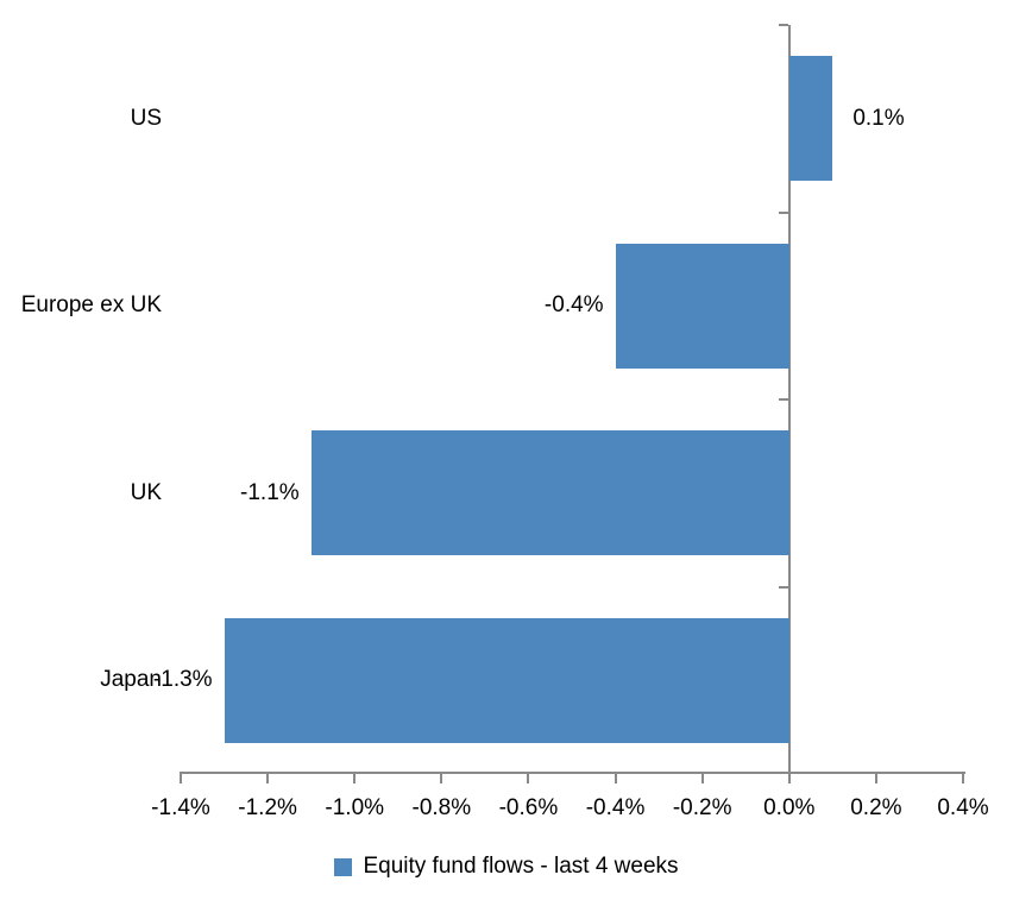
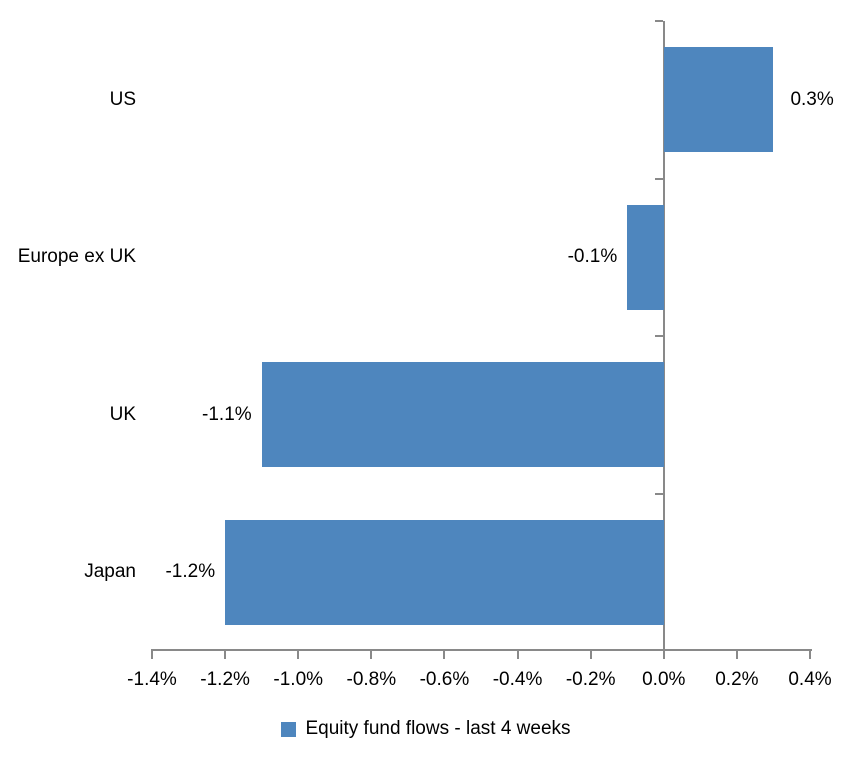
US: 0.1% -> 0.3%
Europe ex UK: -0.4% -> -0.1%
Japan: -1.3% -> -1.2%
